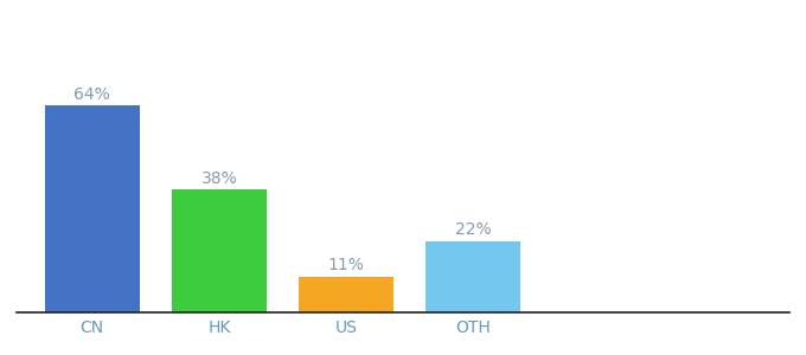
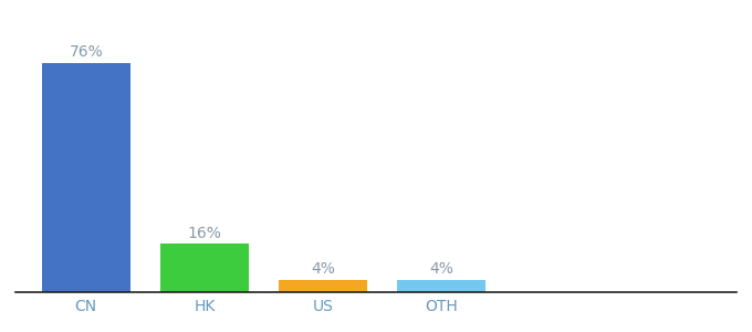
CN: 64% -> 76%
HK: 38% -> 16%
US: 11% -> 4%
OTH: 22% -> 4%
